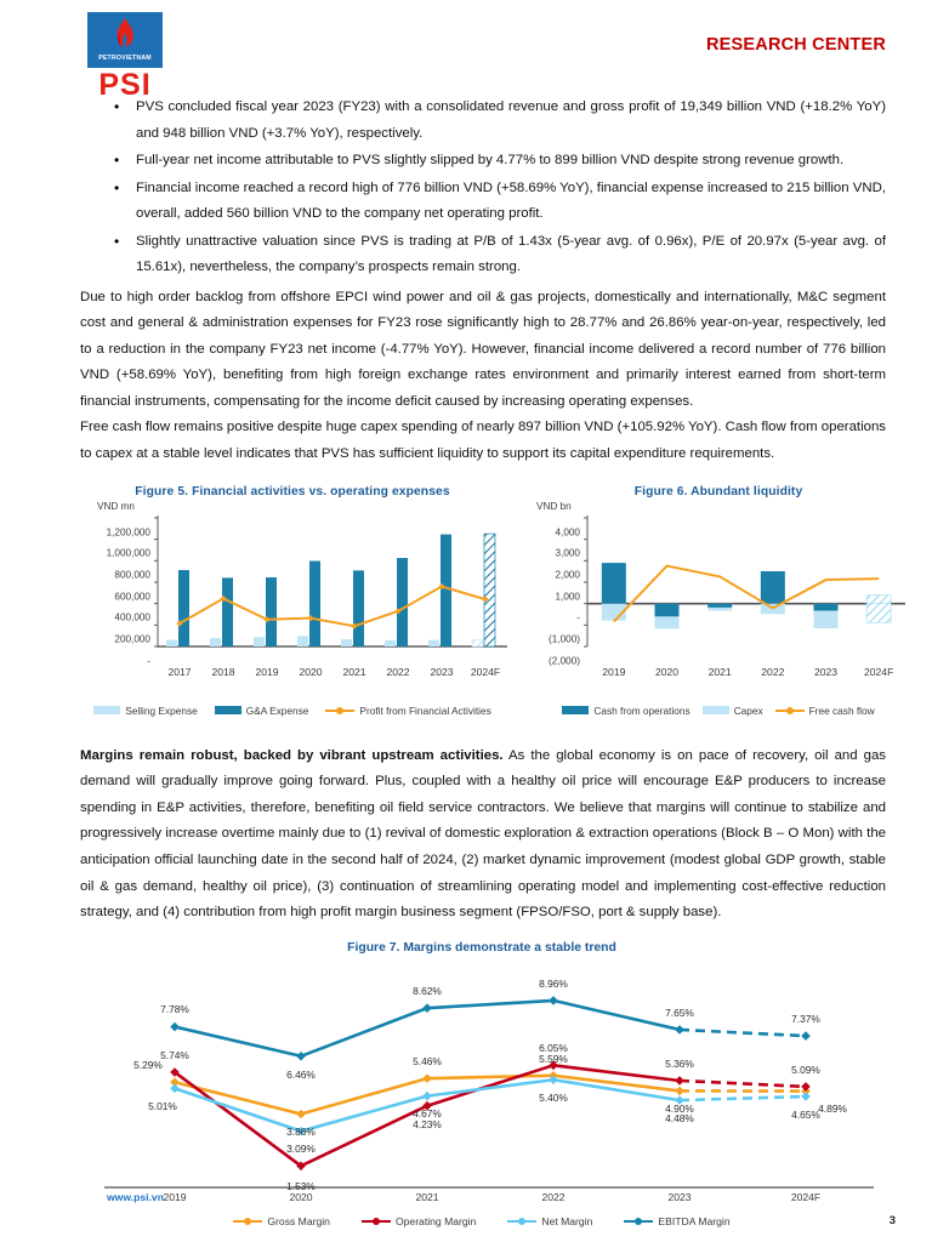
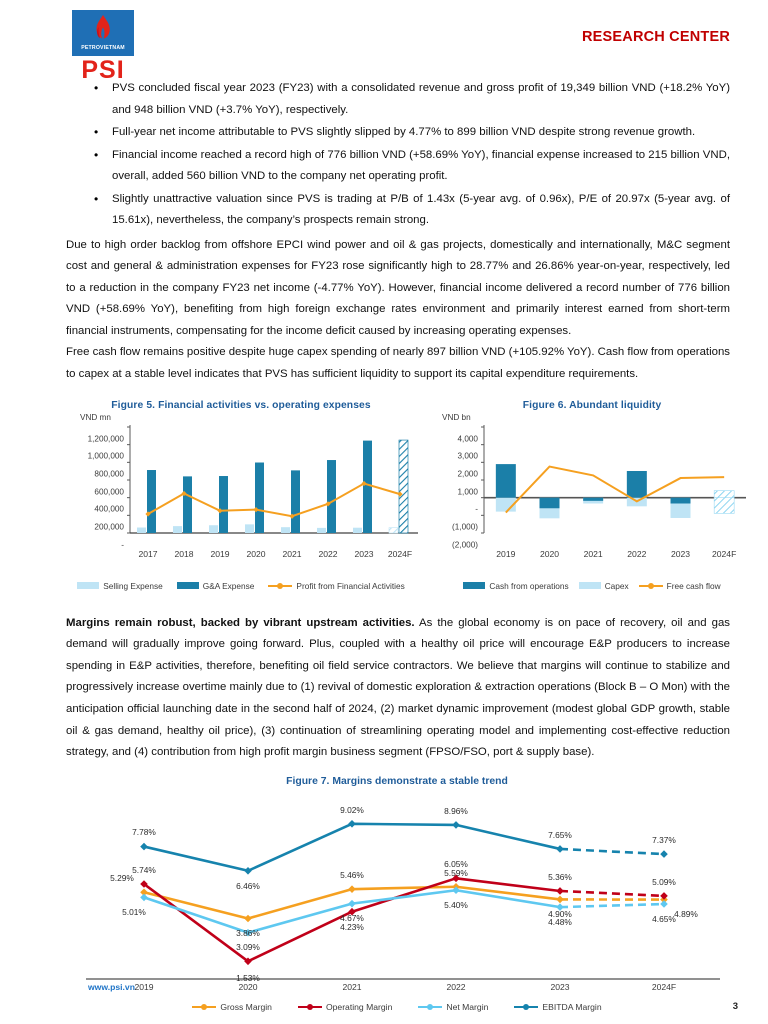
Figure 7. Margins demonstrate a stable trend/EBITDA Margin/2021: 8.62% -> 9.02%
